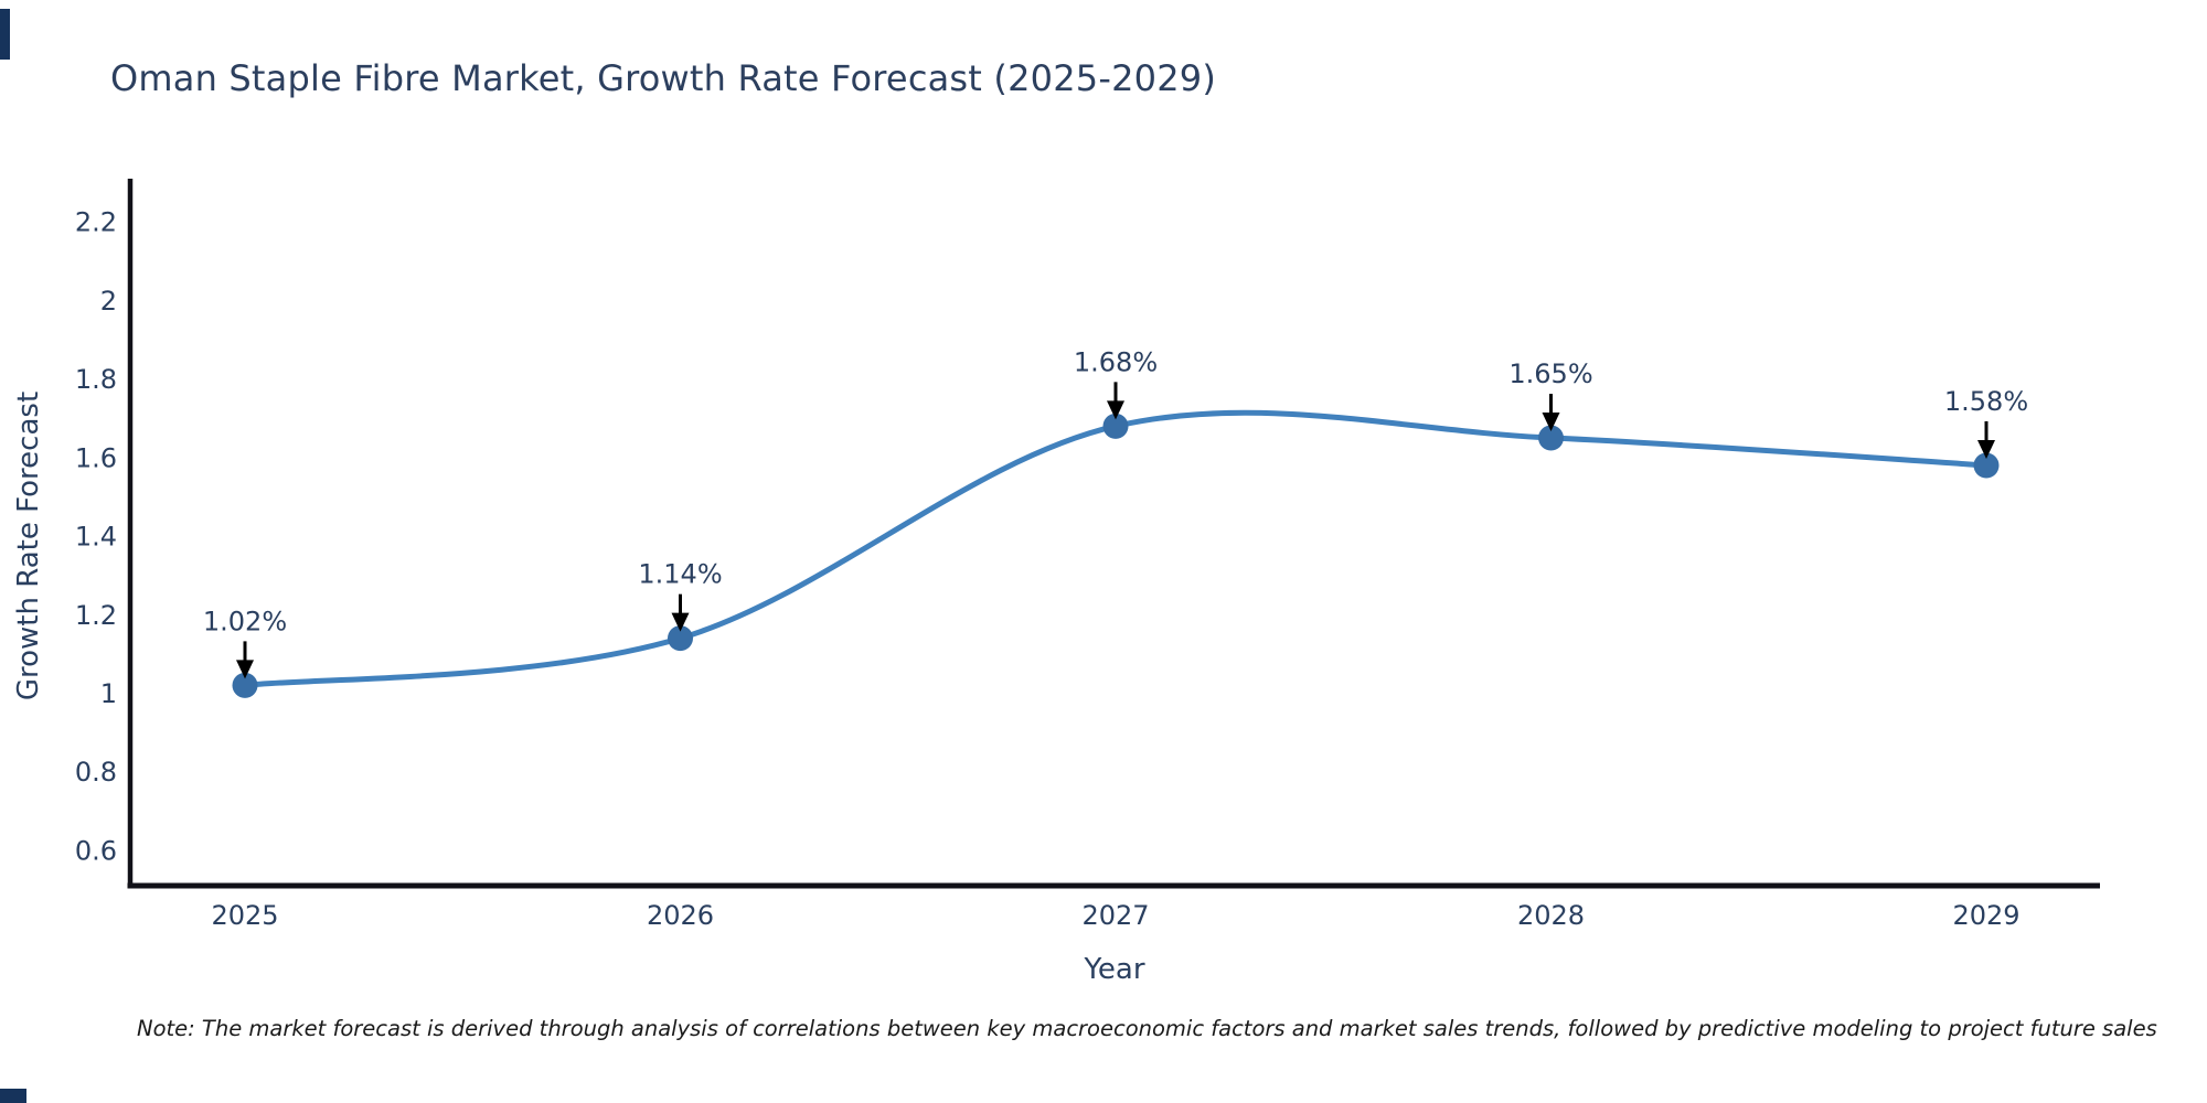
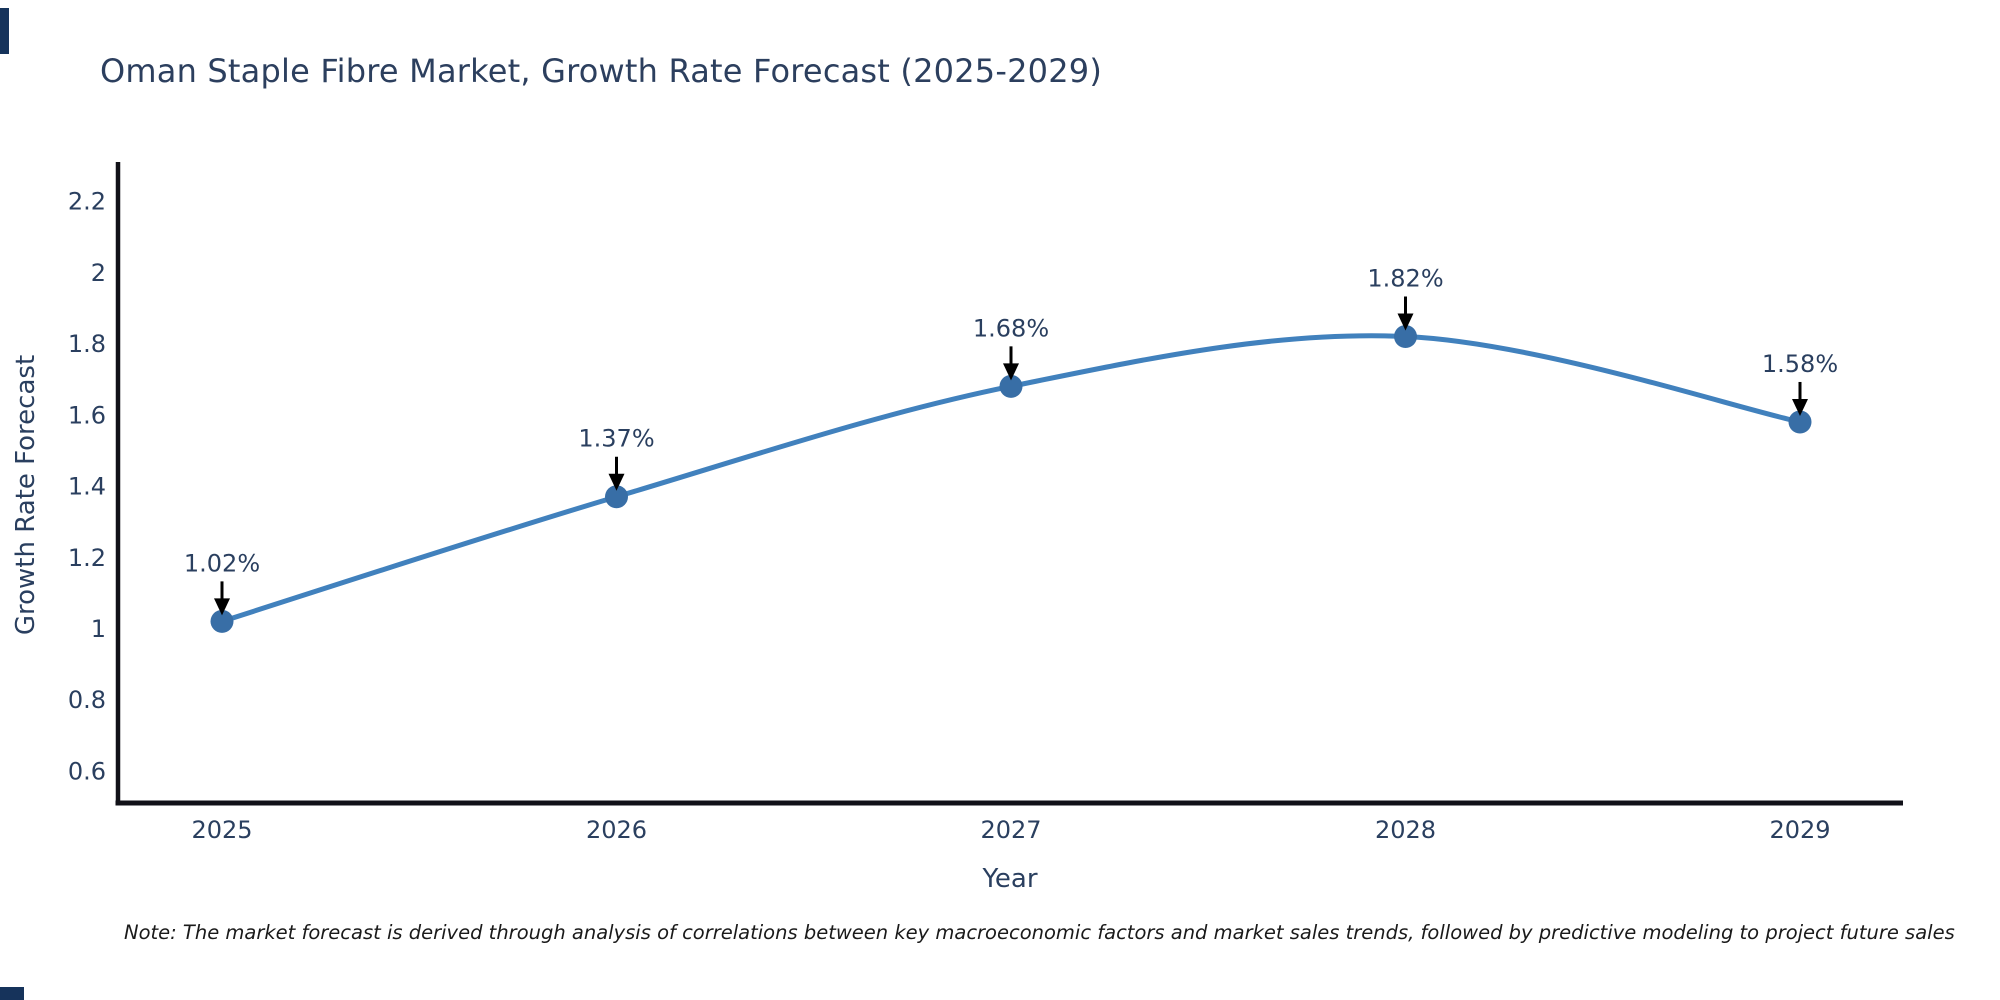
2026: 1.14% -> 1.37%
2028: 1.65% -> 1.82%
